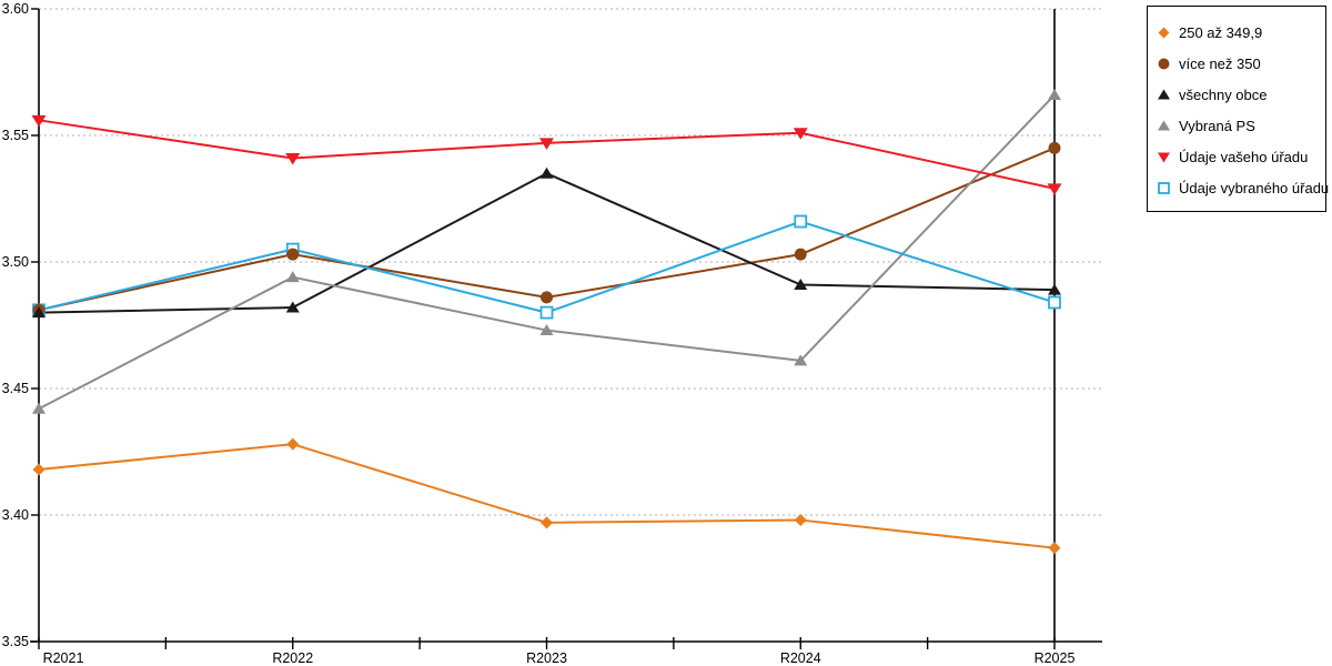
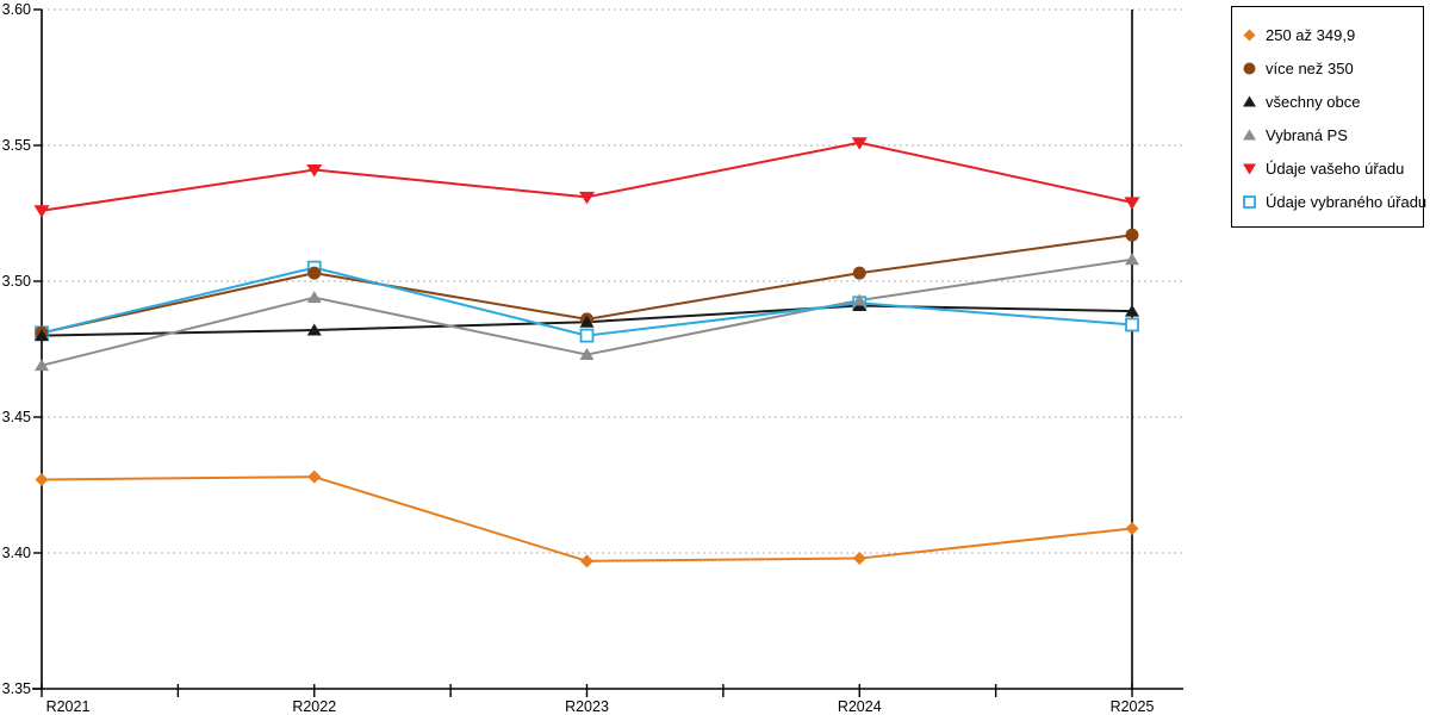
250 až 349,9/R2021: 3.418 -> 3.427
Vybraná PS/R2021: 3.442 -> 3.469
Údaje vašeho úřadu/R2021: 3.556 -> 3.526
všechny obce/R2023: 3.535 -> 3.485
Údaje vašeho úřadu/R2023: 3.547 -> 3.531
Vybraná PS/R2024: 3.461 -> 3.493
Údaje vybraného úřadu/R2024: 3.516 -> 3.492
250 až 349,9/R2025: 3.387 -> 3.409
více než 350/R2025: 3.545 -> 3.517
Vybraná PS/R2025: 3.566 -> 3.508
